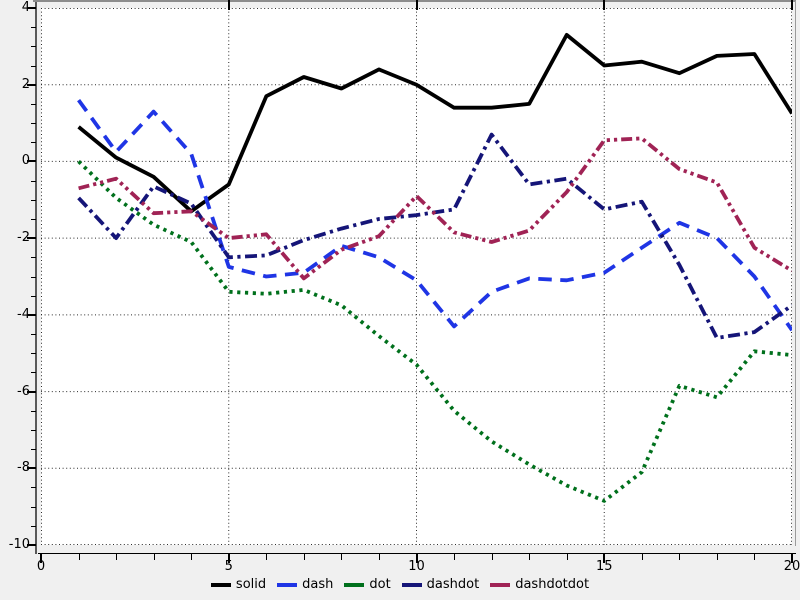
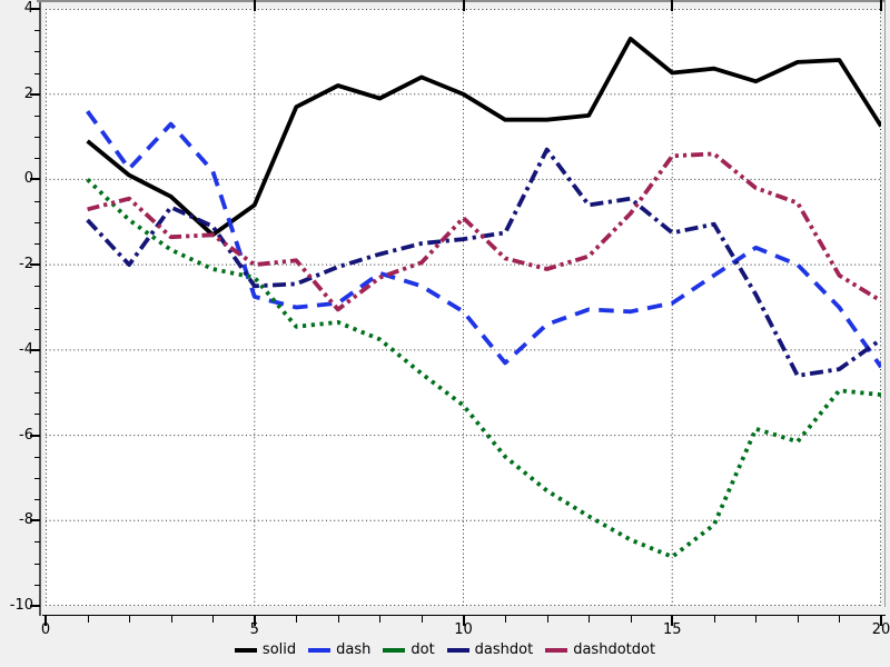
dot/5: -3.4 -> -2.3
